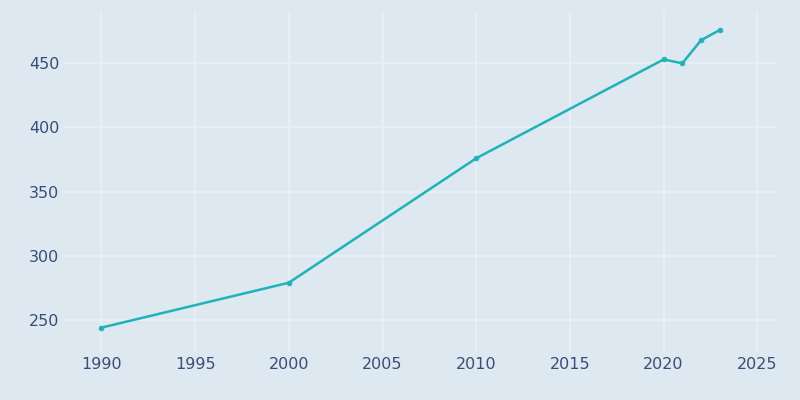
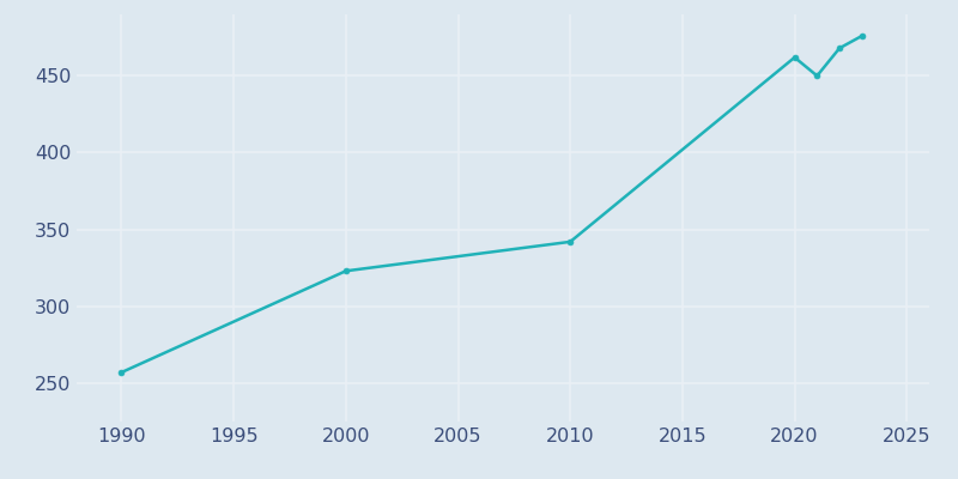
1990: 244 -> 257
2000: 279 -> 323
2010: 376 -> 342
2020: 453 -> 462
